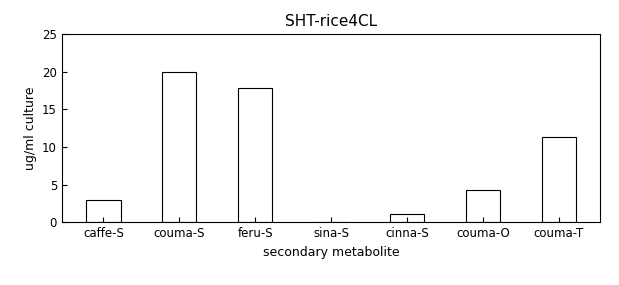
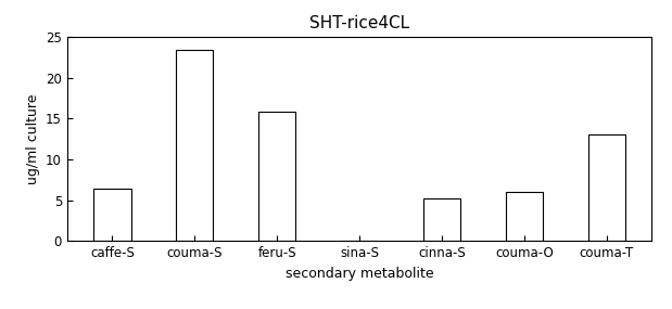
caffe-S: 3.0 -> 6.4
couma-S: 20.0 -> 23.4
feru-S: 17.8 -> 15.8
cinna-S: 1.1 -> 5.2
couma-O: 4.3 -> 6.0
couma-T: 11.4 -> 13.0
